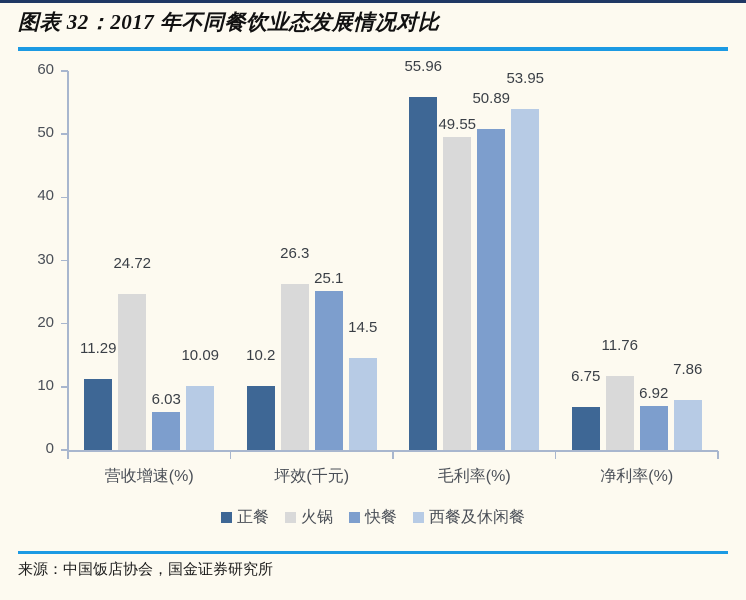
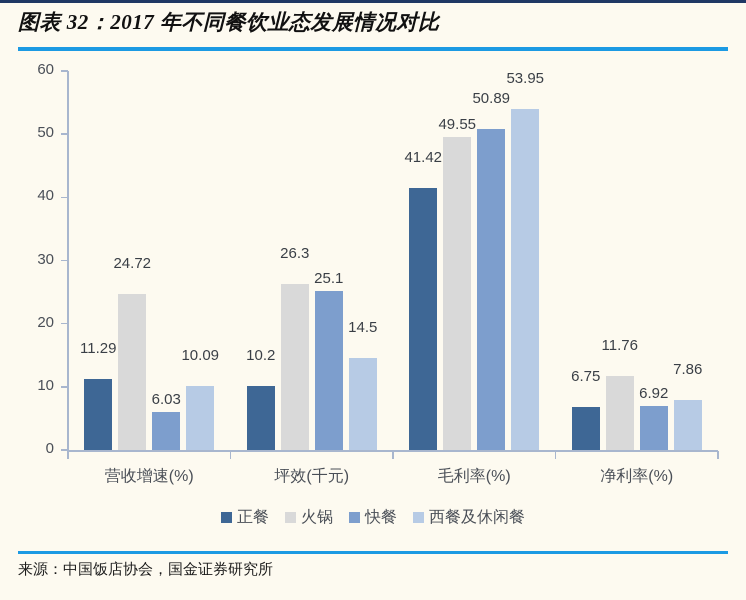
正餐/毛利率(%): 55.96 -> 41.42
